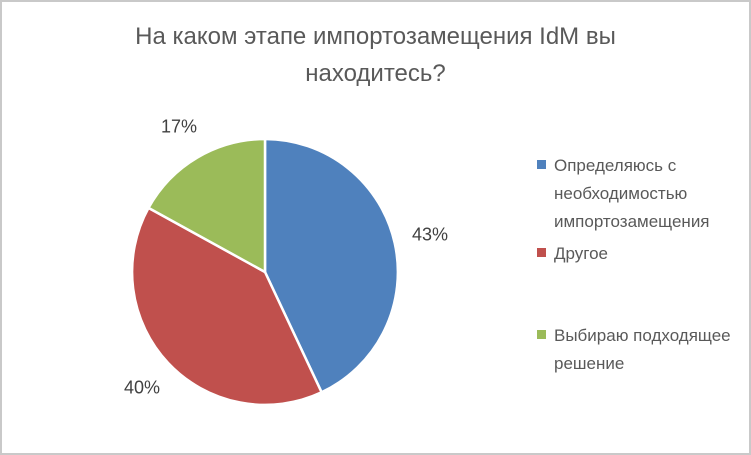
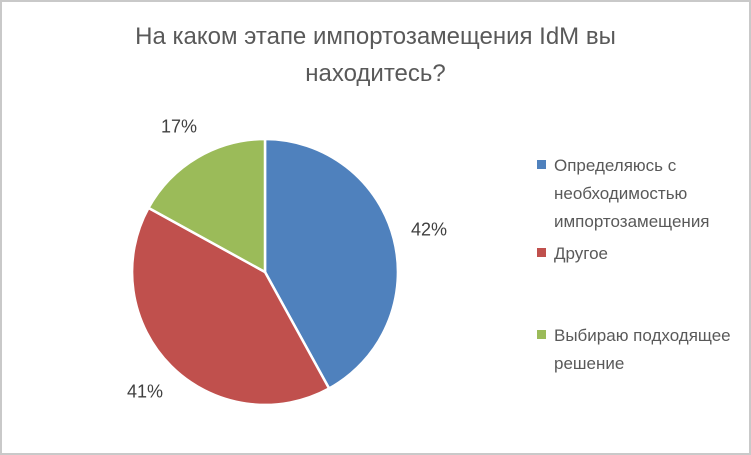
Определяюсь с необходимостью импортозамещения: 43% -> 42%
Другое: 40% -> 41%
